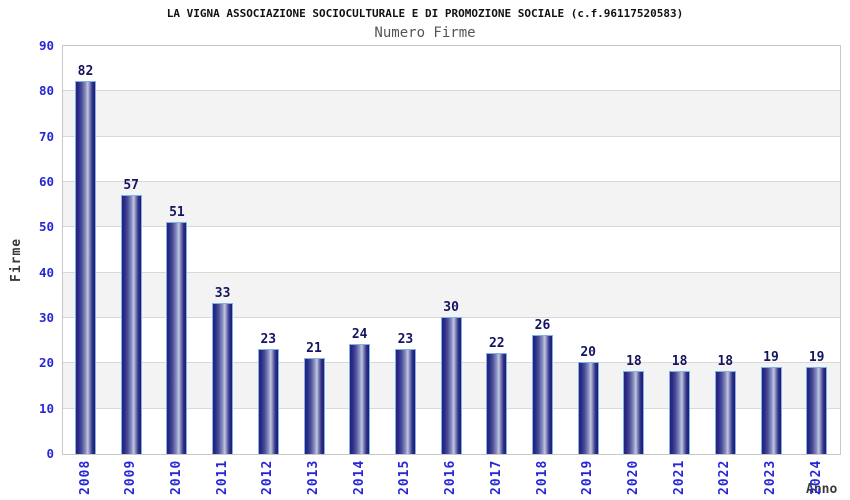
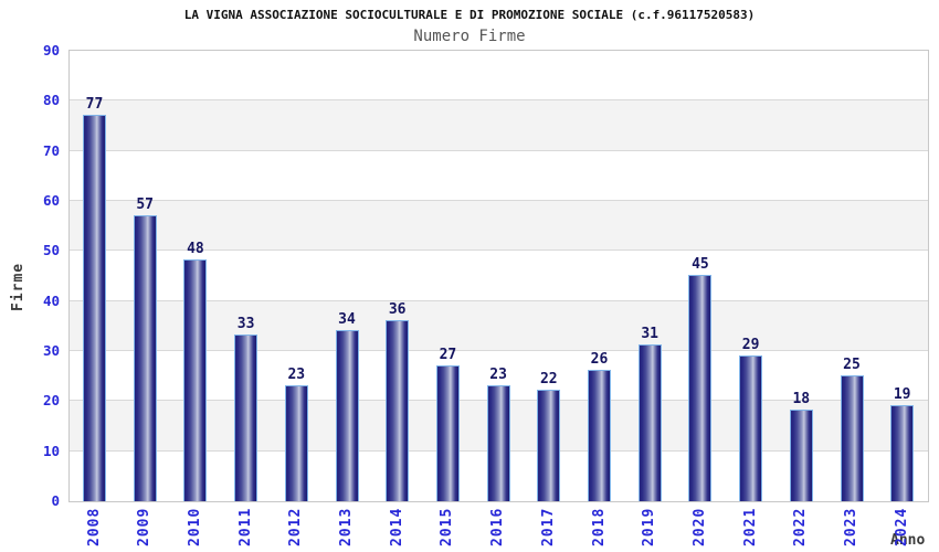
2008: 82 -> 77
2010: 51 -> 48
2013: 21 -> 34
2014: 24 -> 36
2015: 23 -> 27
2016: 30 -> 23
2019: 20 -> 31
2020: 18 -> 45
2021: 18 -> 29
2023: 19 -> 25
